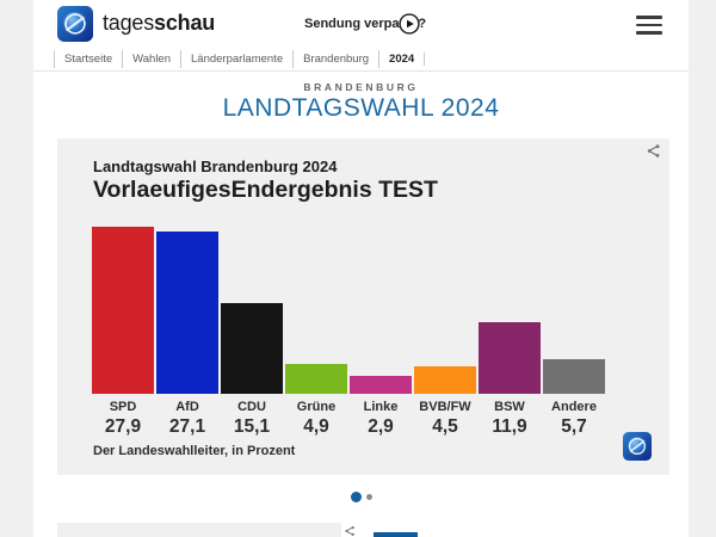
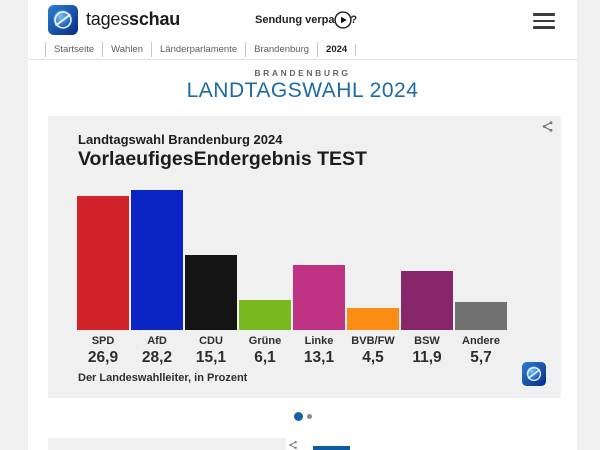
SPD: 27,9 -> 26,9
AfD: 27,1 -> 28,2
Grüne: 4,9 -> 6,1
Linke: 2,9 -> 13,1
